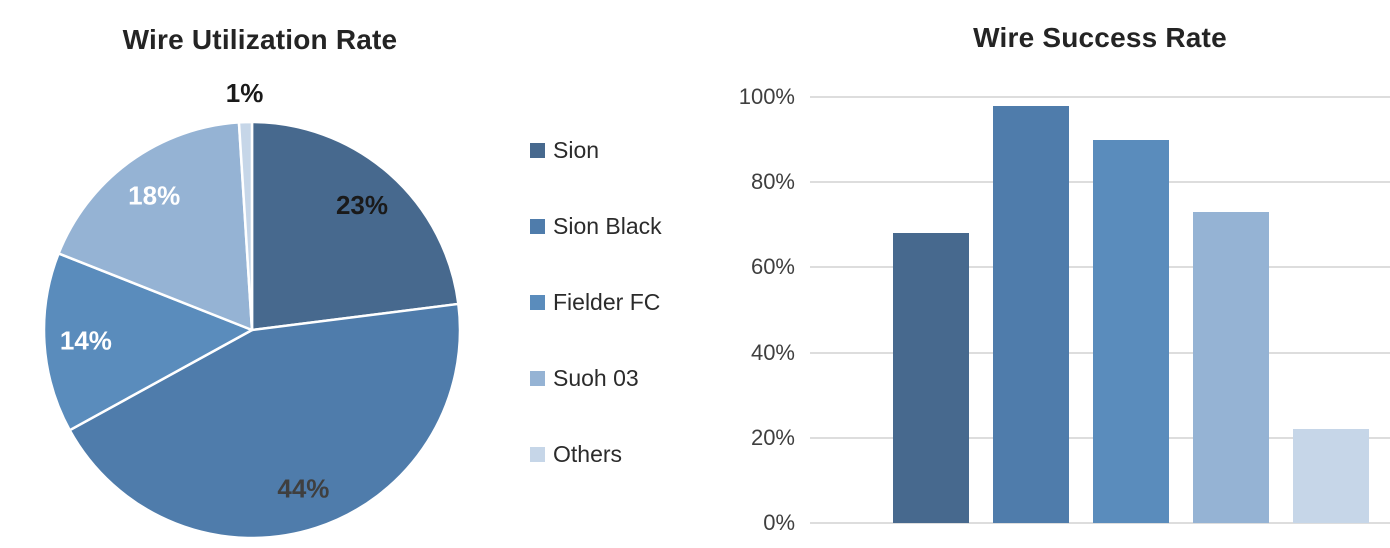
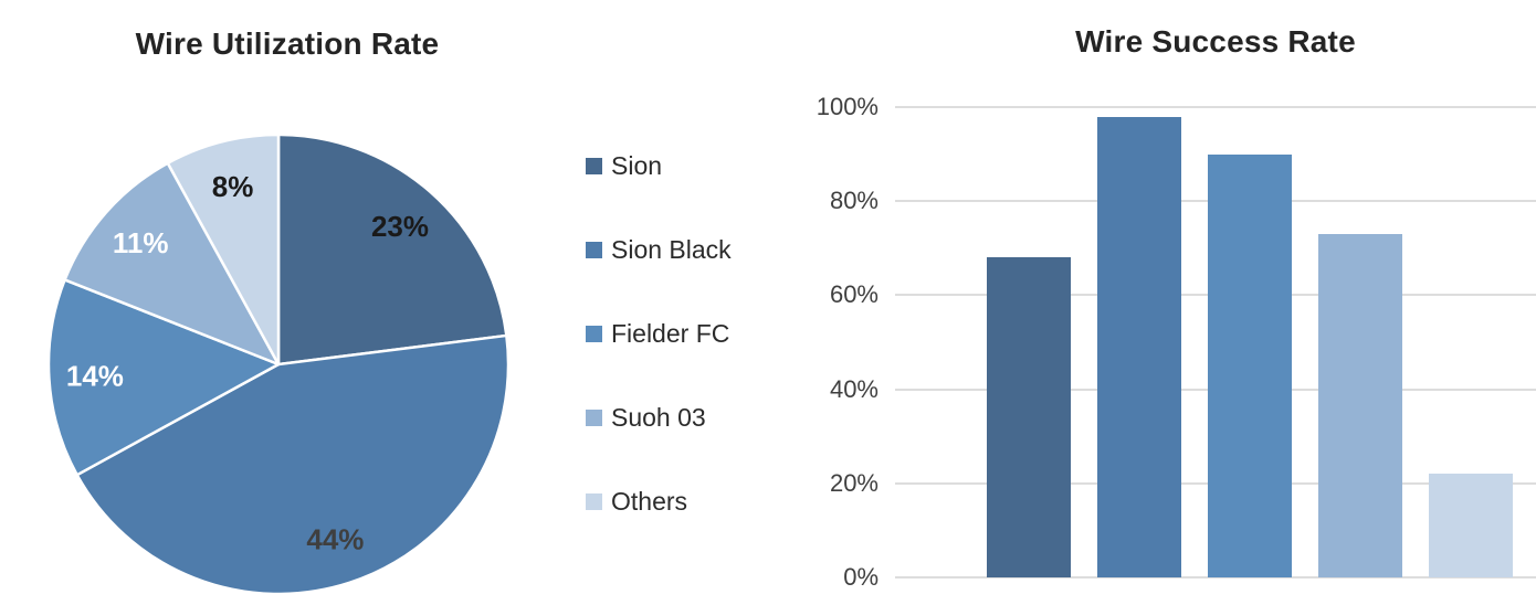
Wire Utilization Rate/Suoh 03: 18% -> 11%
Wire Utilization Rate/Others: 1% -> 8%
